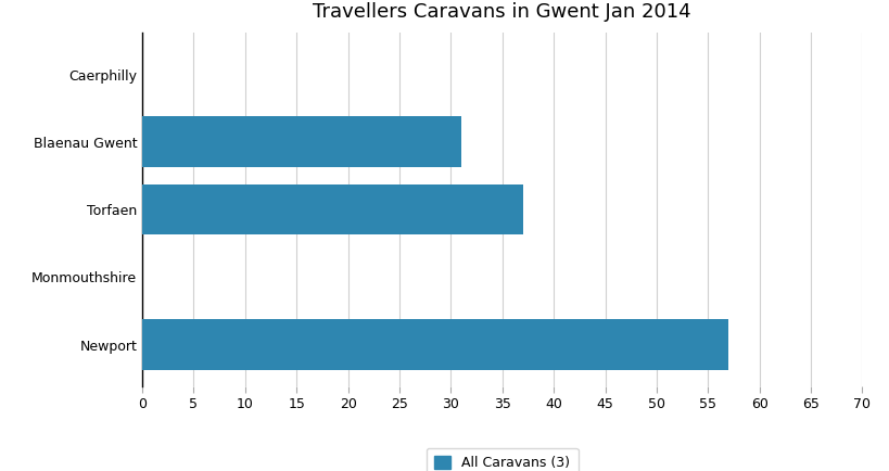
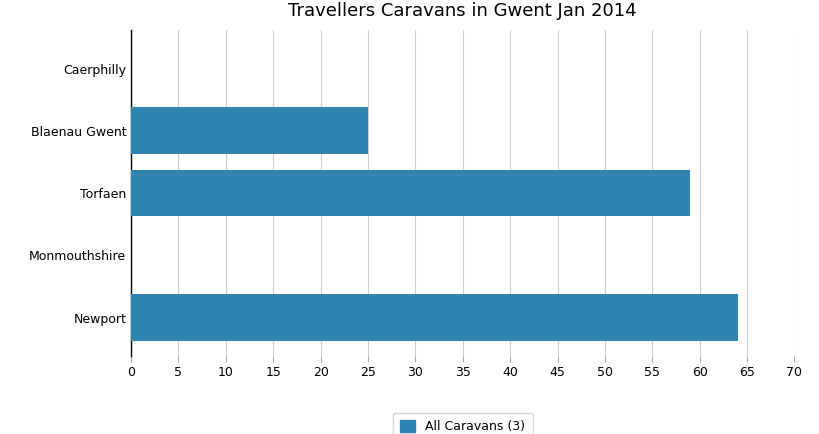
Blaenau Gwent: 31 -> 25
Torfaen: 37 -> 59
Newport: 57 -> 64
